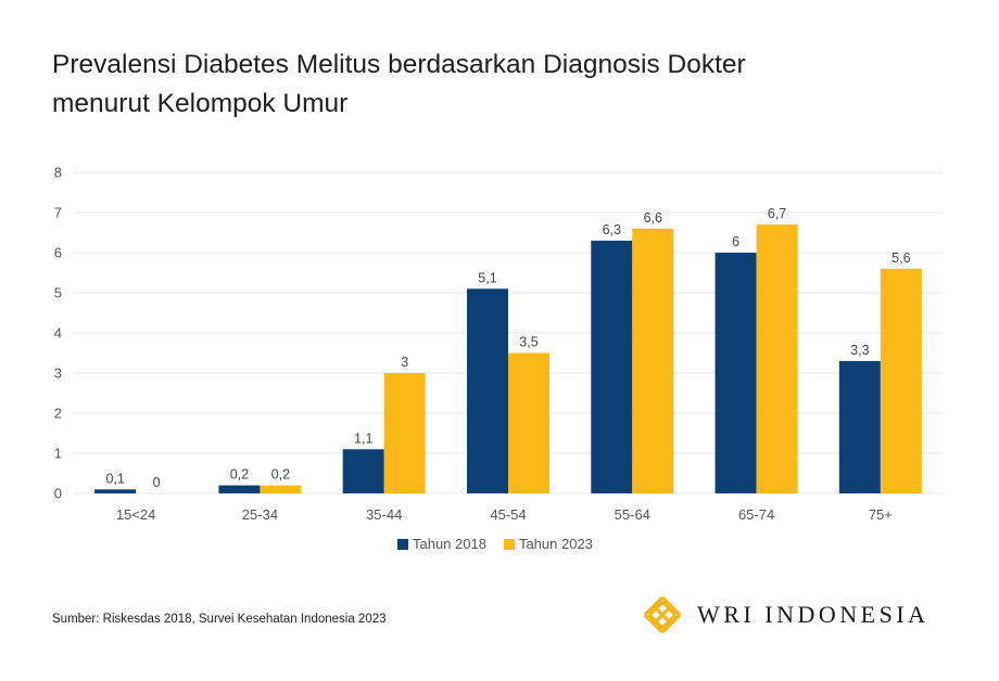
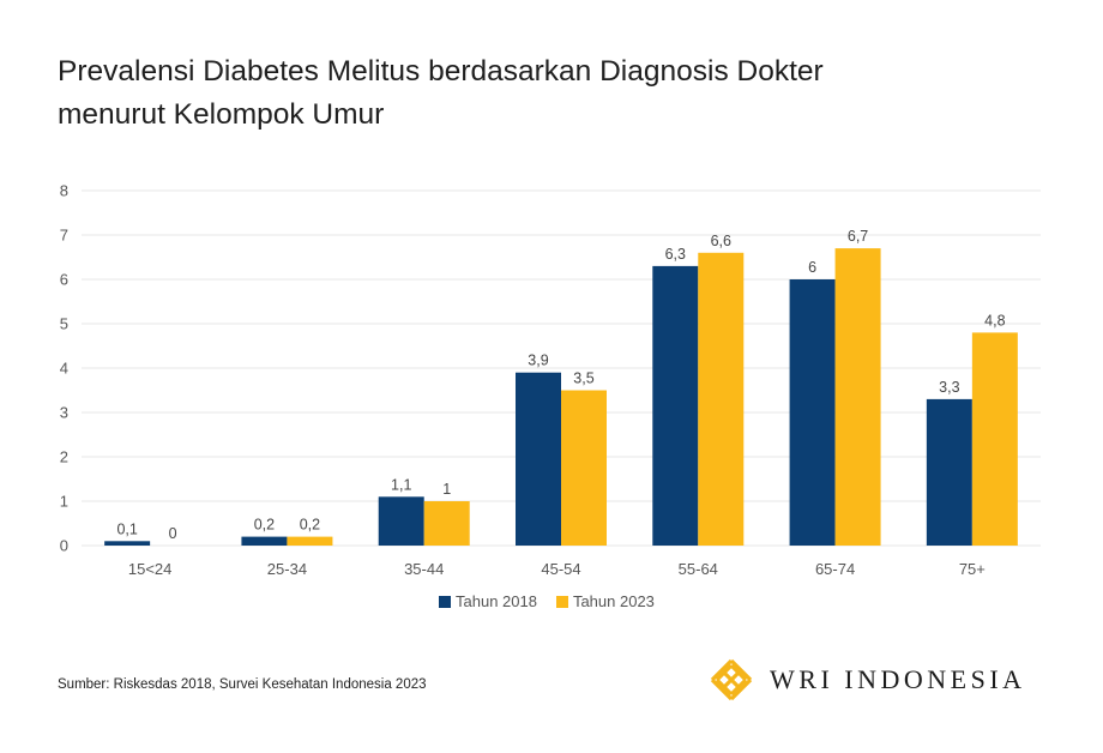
Tahun 2023/35-44: 3 -> 1
Tahun 2018/45-54: 5,1 -> 3,9
Tahun 2023/75+: 5,6 -> 4,8
